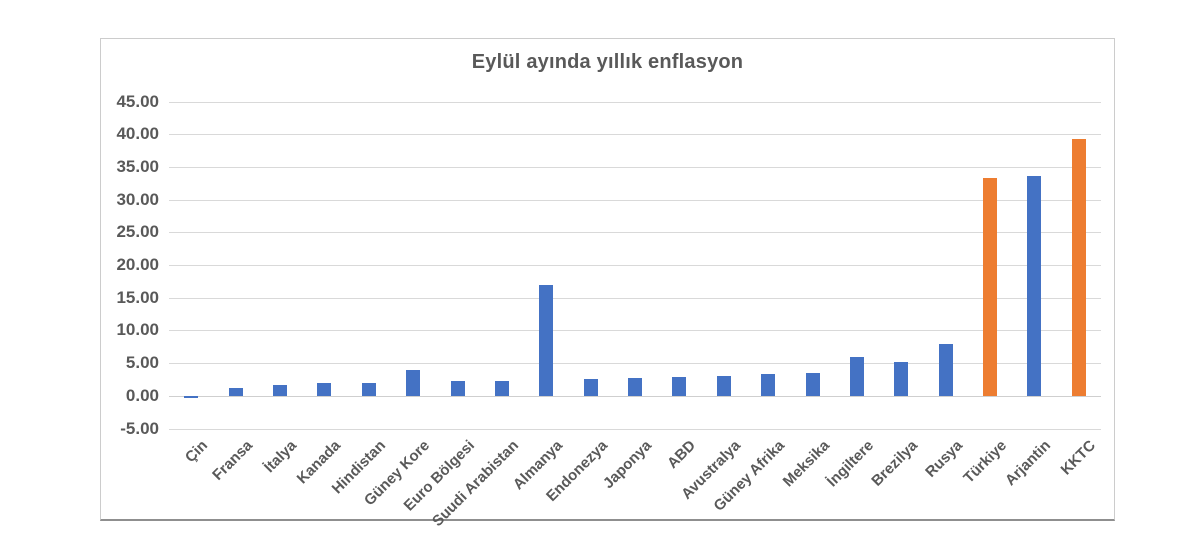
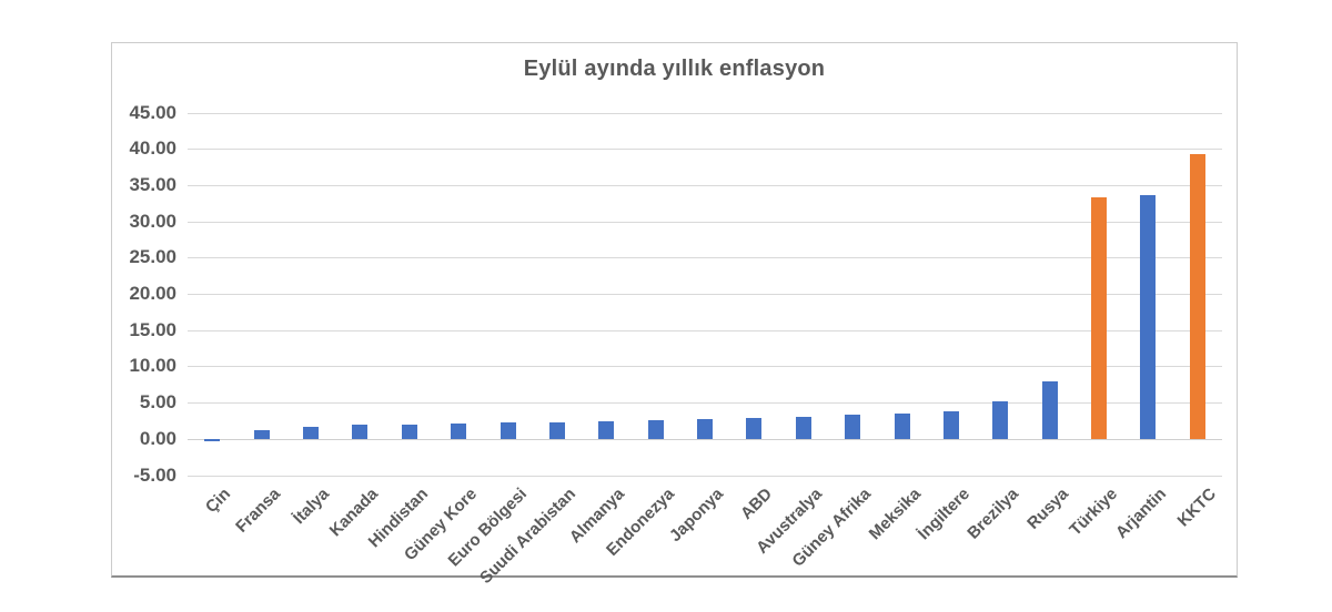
Güney Kore: 4 -> 2
Almanya: 17 -> 2
İngiltere: 6 -> 4
